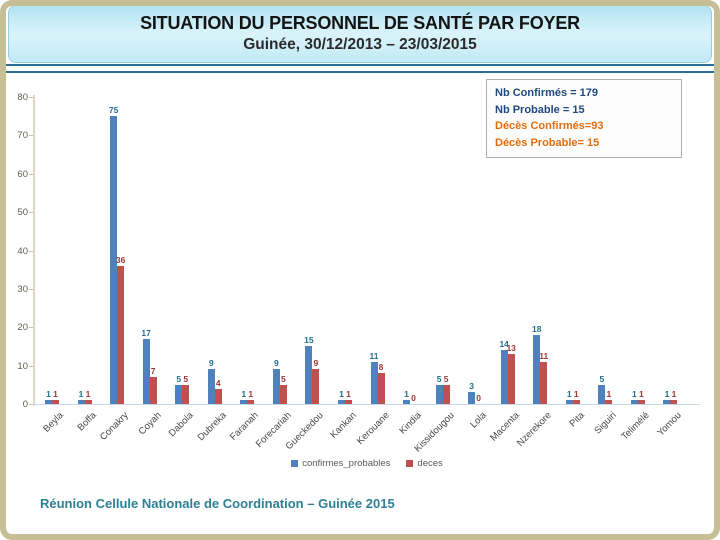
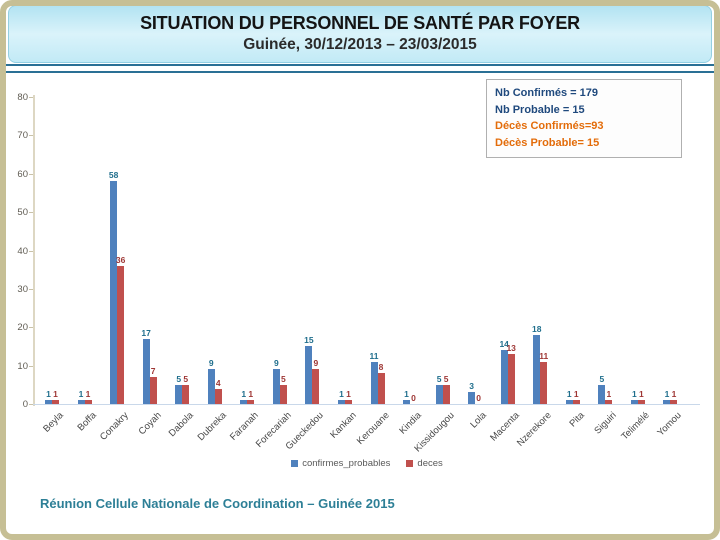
confirmes_probables/Conakry: 75 -> 58
